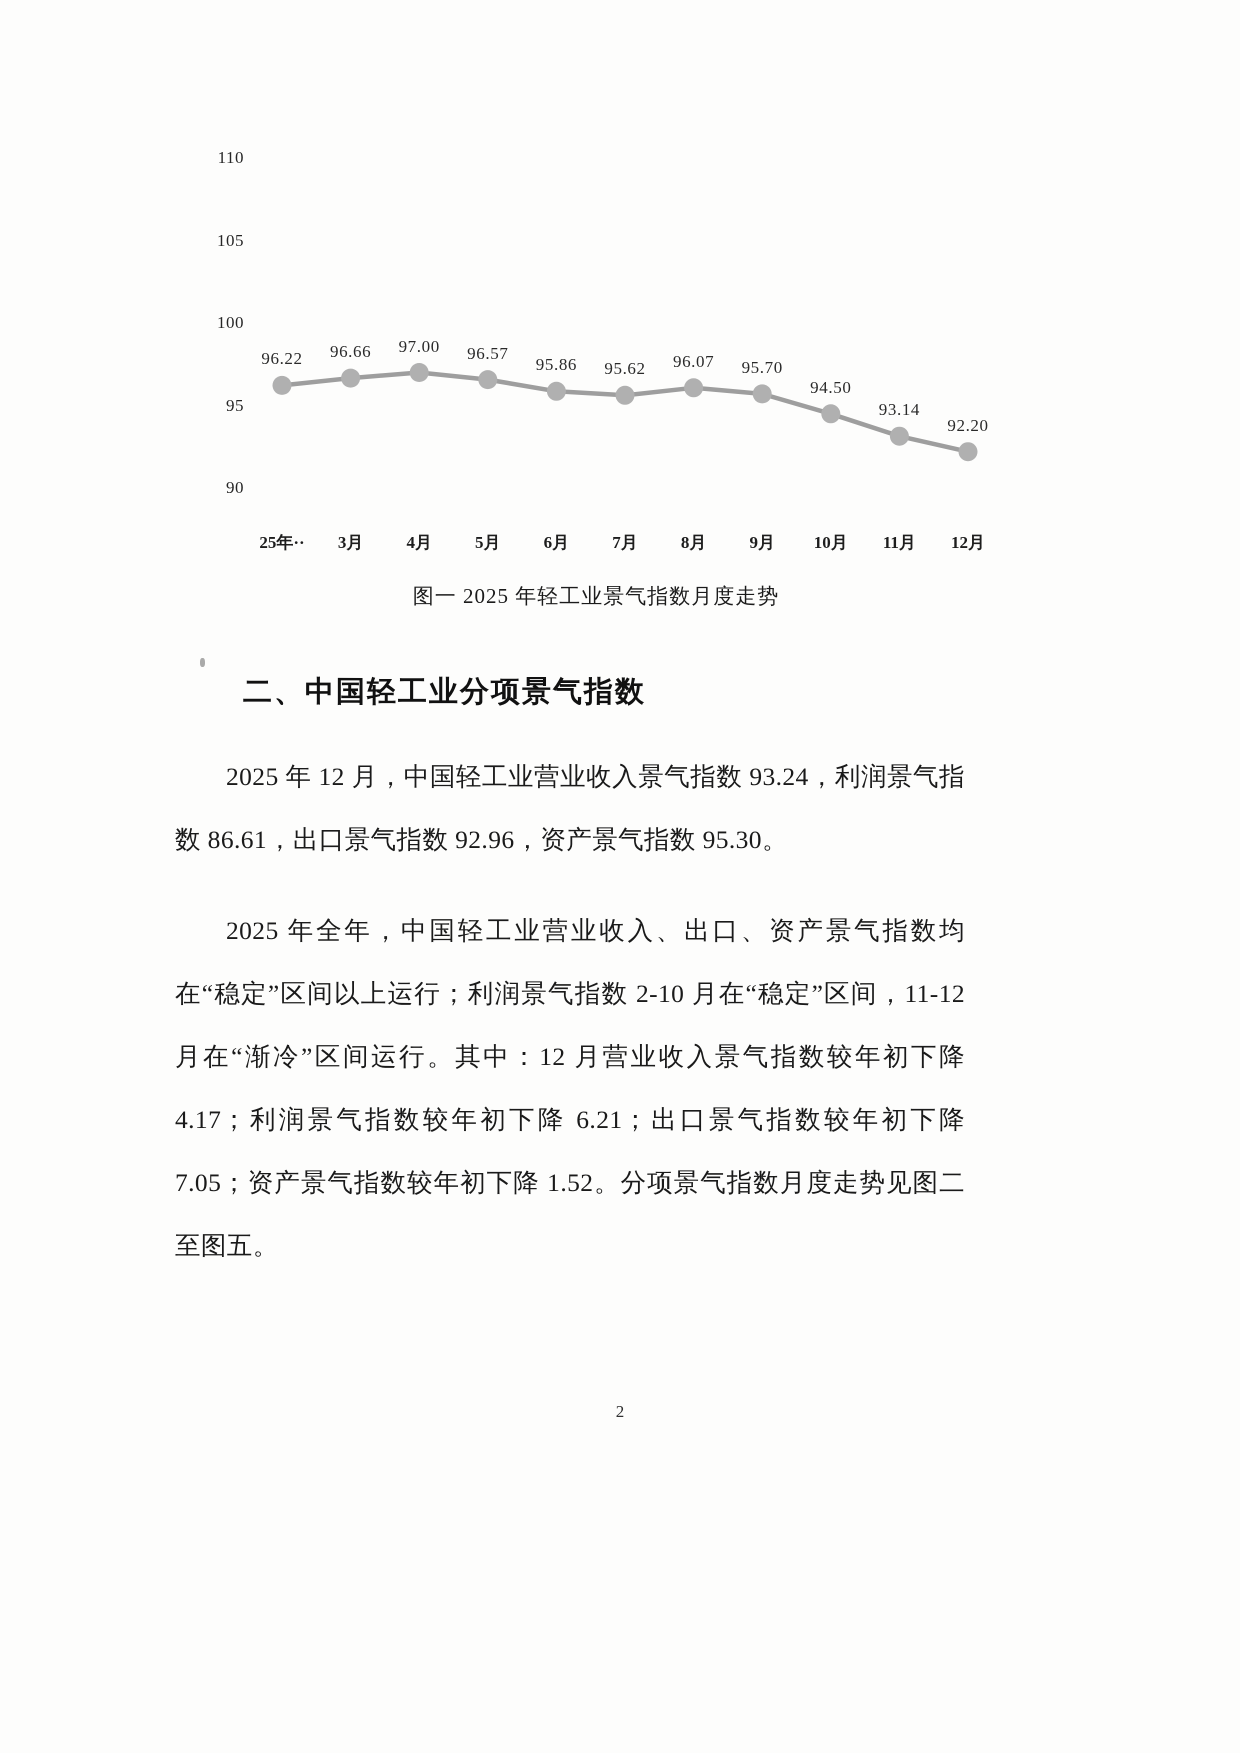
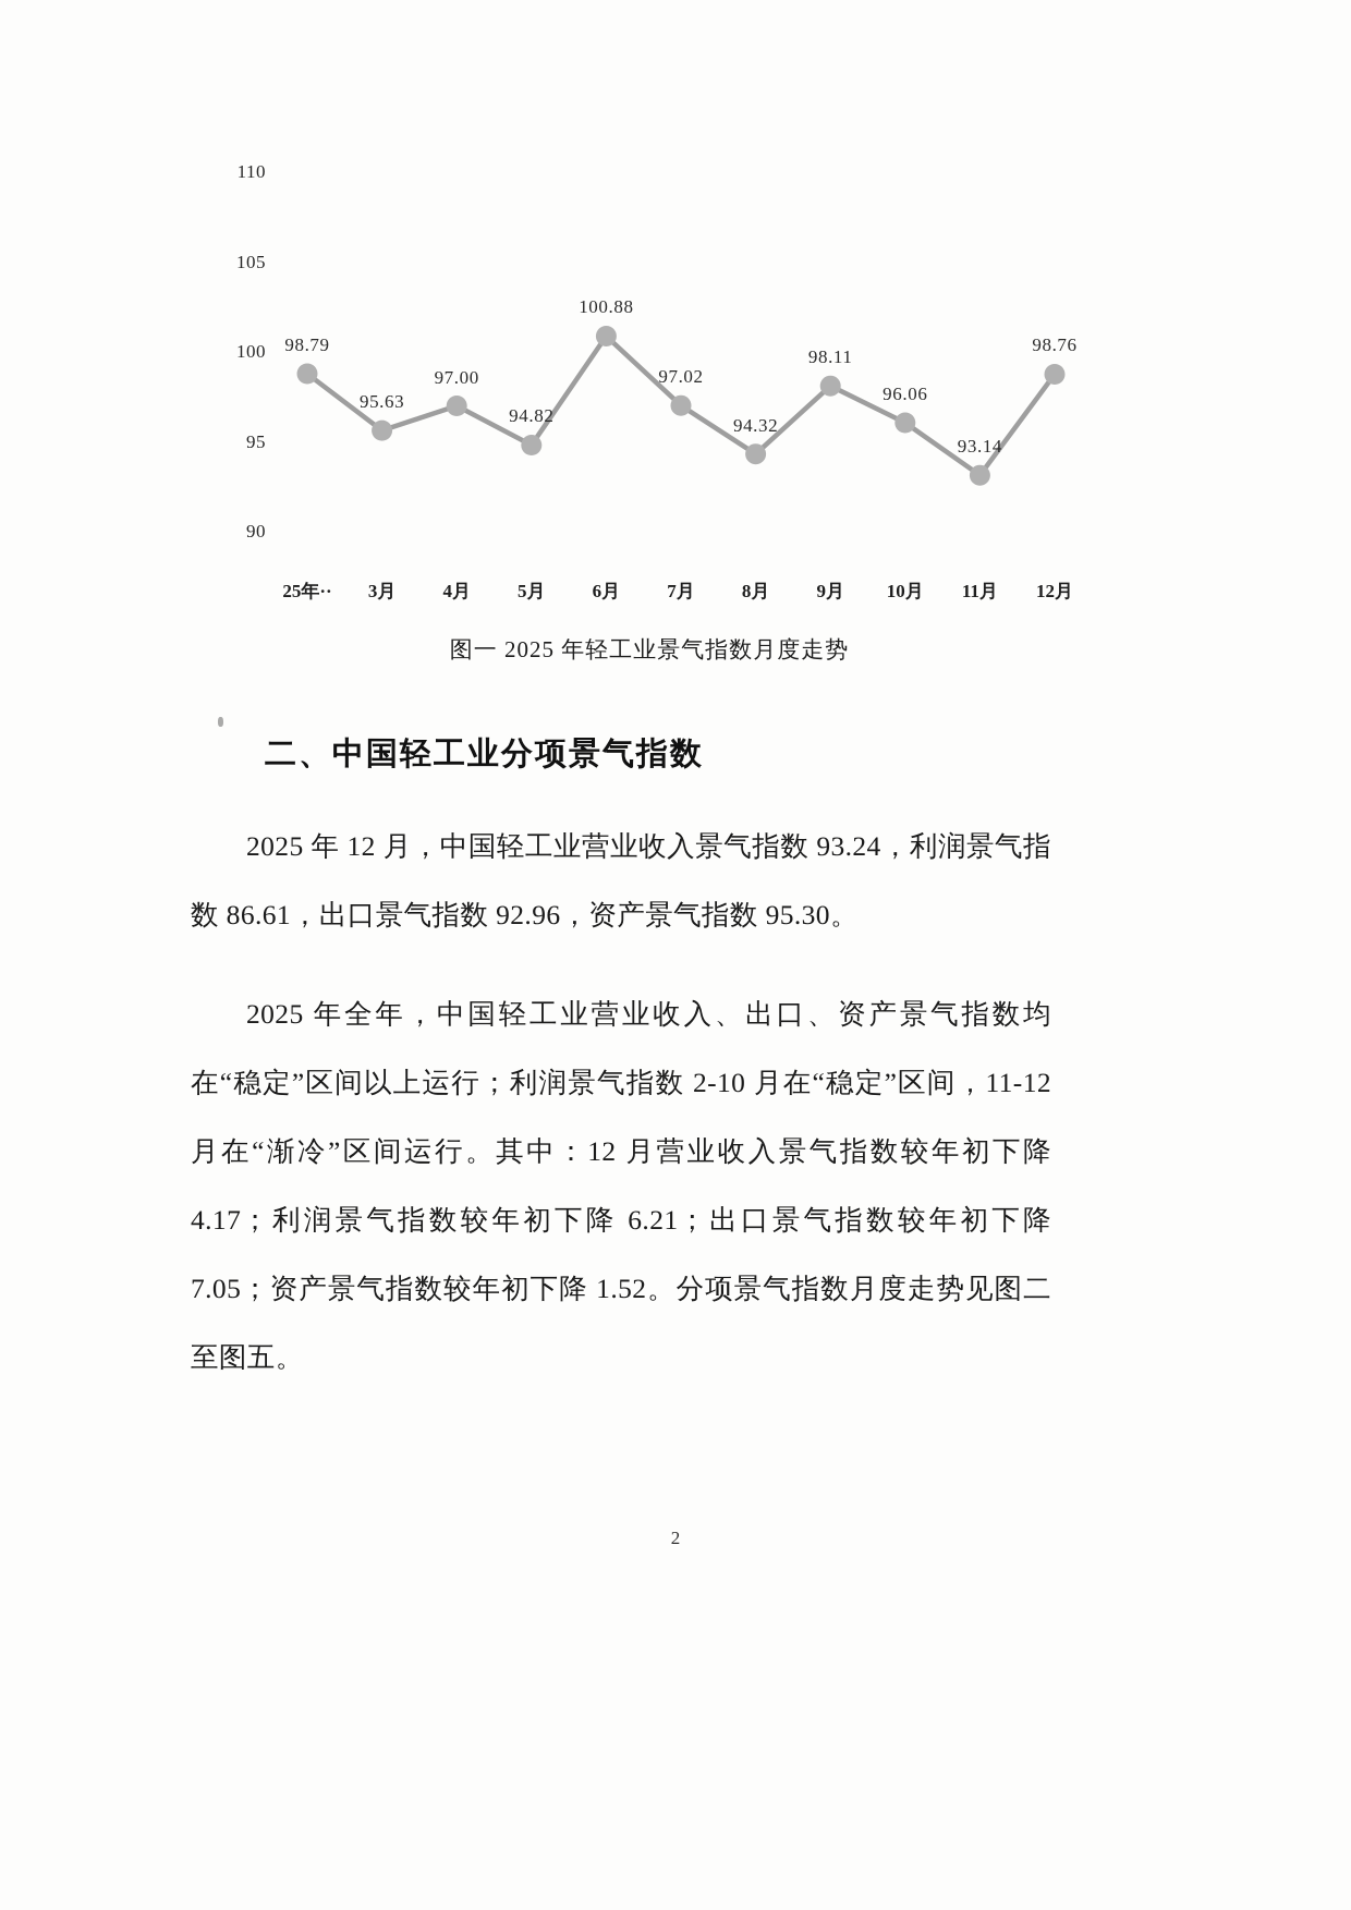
25年··: 96.22 -> 98.79
3月: 96.66 -> 95.63
5月: 96.57 -> 94.82
6月: 95.86 -> 100.88
7月: 95.62 -> 97.02
8月: 96.07 -> 94.32
9月: 95.70 -> 98.11
10月: 94.50 -> 96.06
12月: 92.20 -> 98.76
